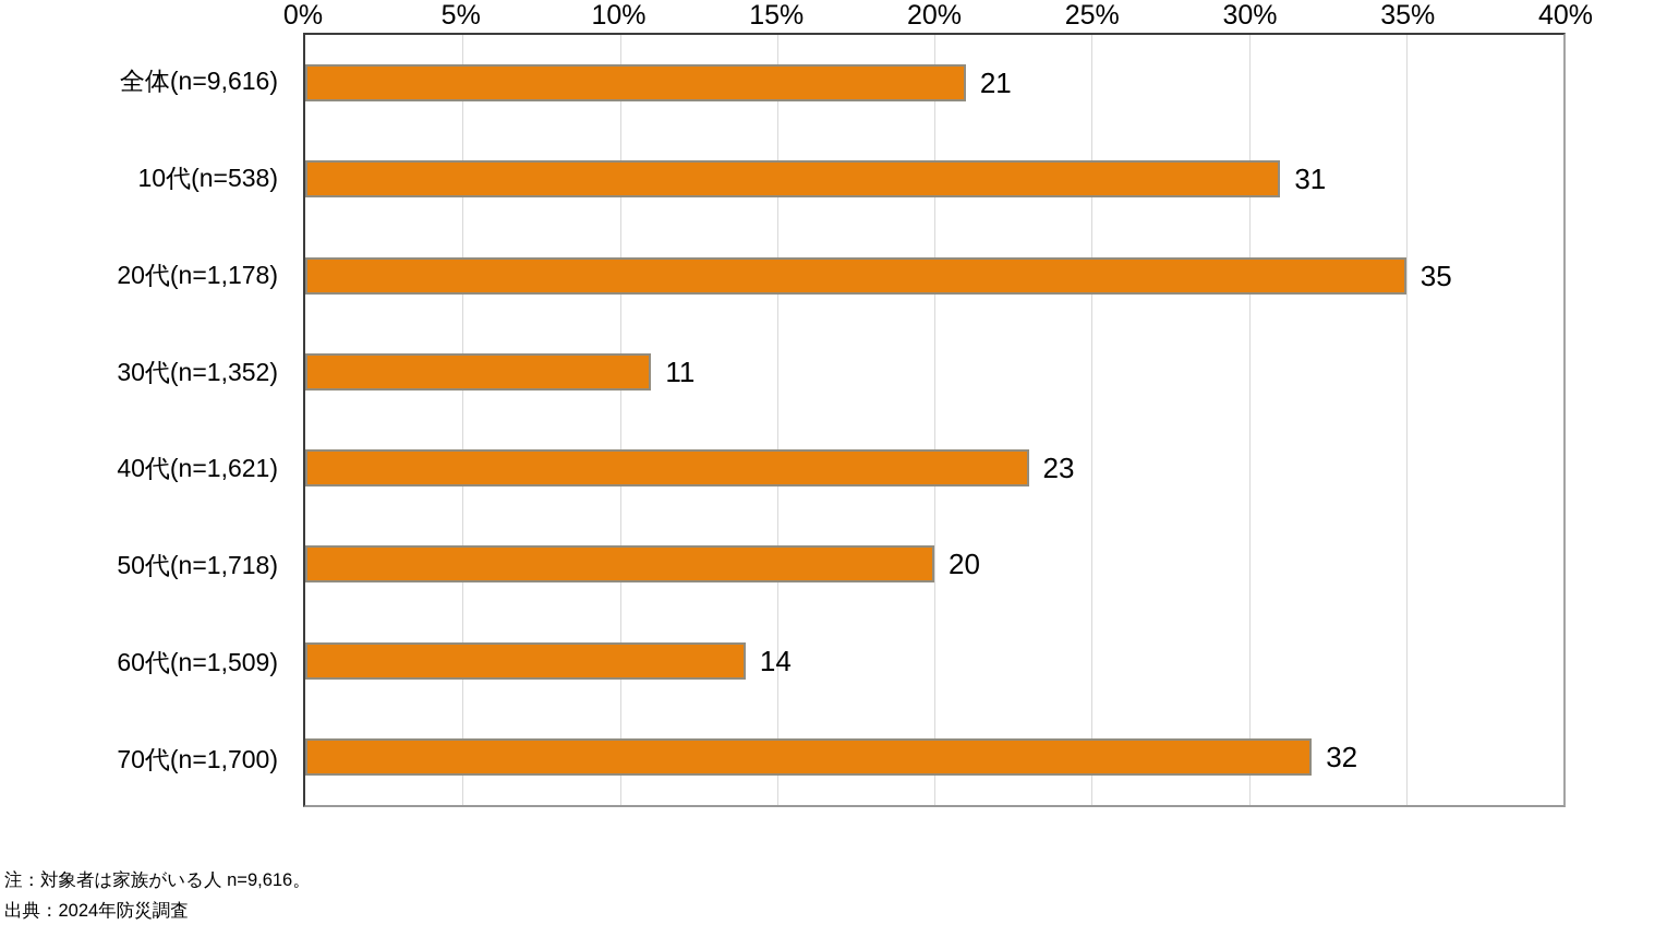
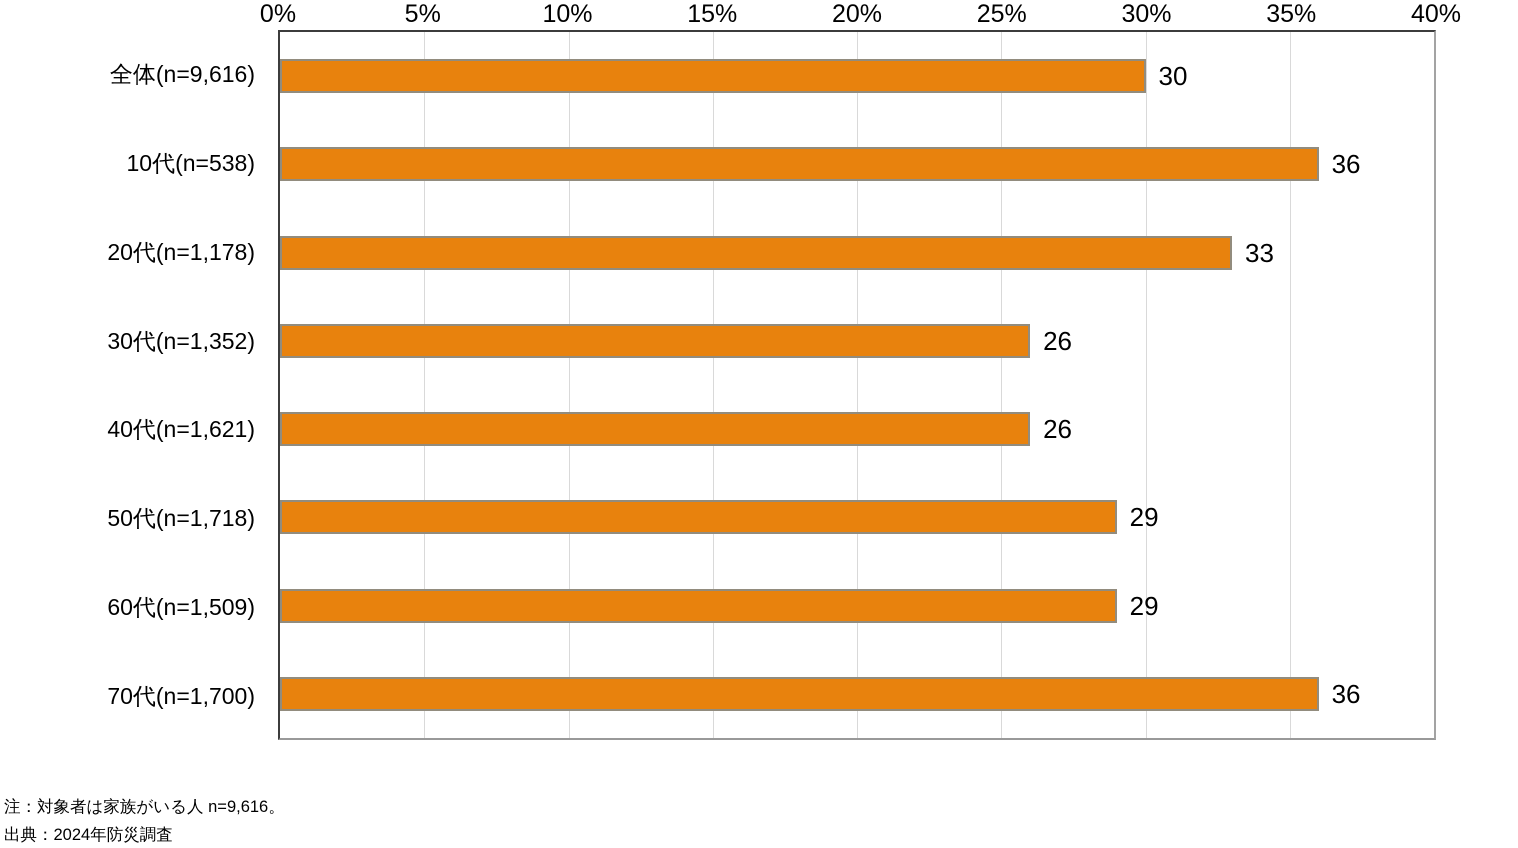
全体(n=9,616): 21 -> 30
10代(n=538): 31 -> 36
20代(n=1,178): 35 -> 33
30代(n=1,352): 11 -> 26
40代(n=1,621): 23 -> 26
50代(n=1,718): 20 -> 29
60代(n=1,509): 14 -> 29
70代(n=1,700): 32 -> 36
